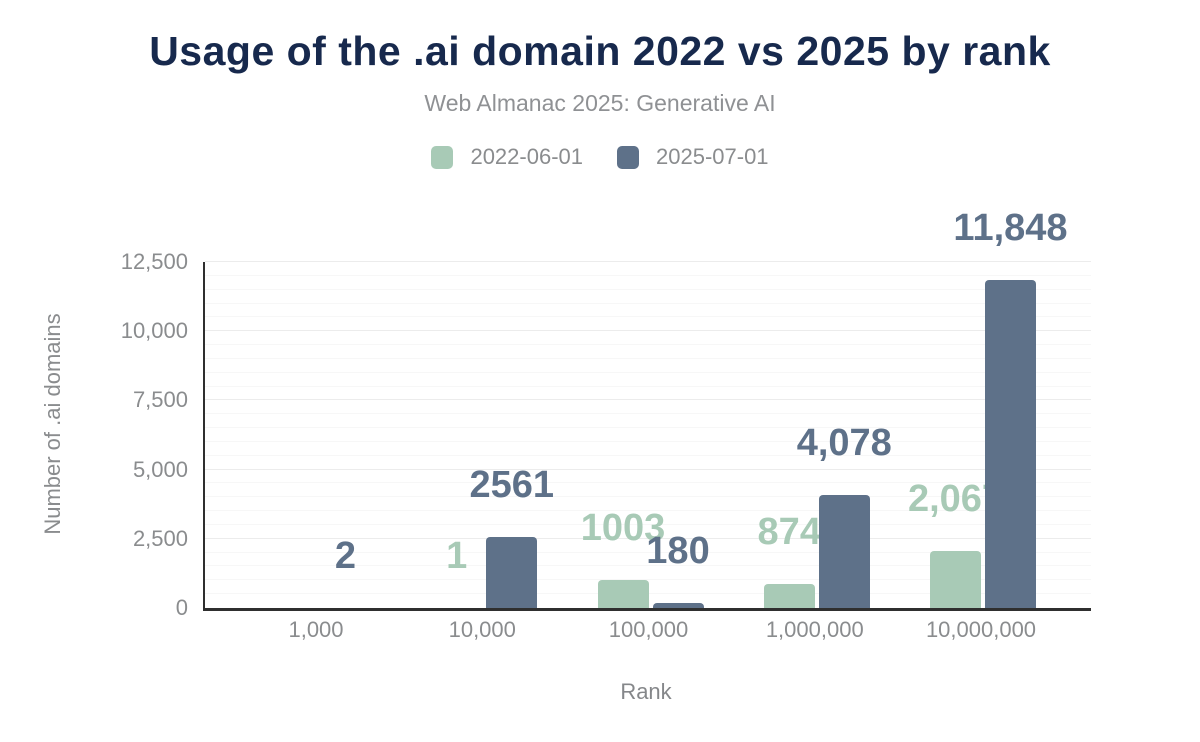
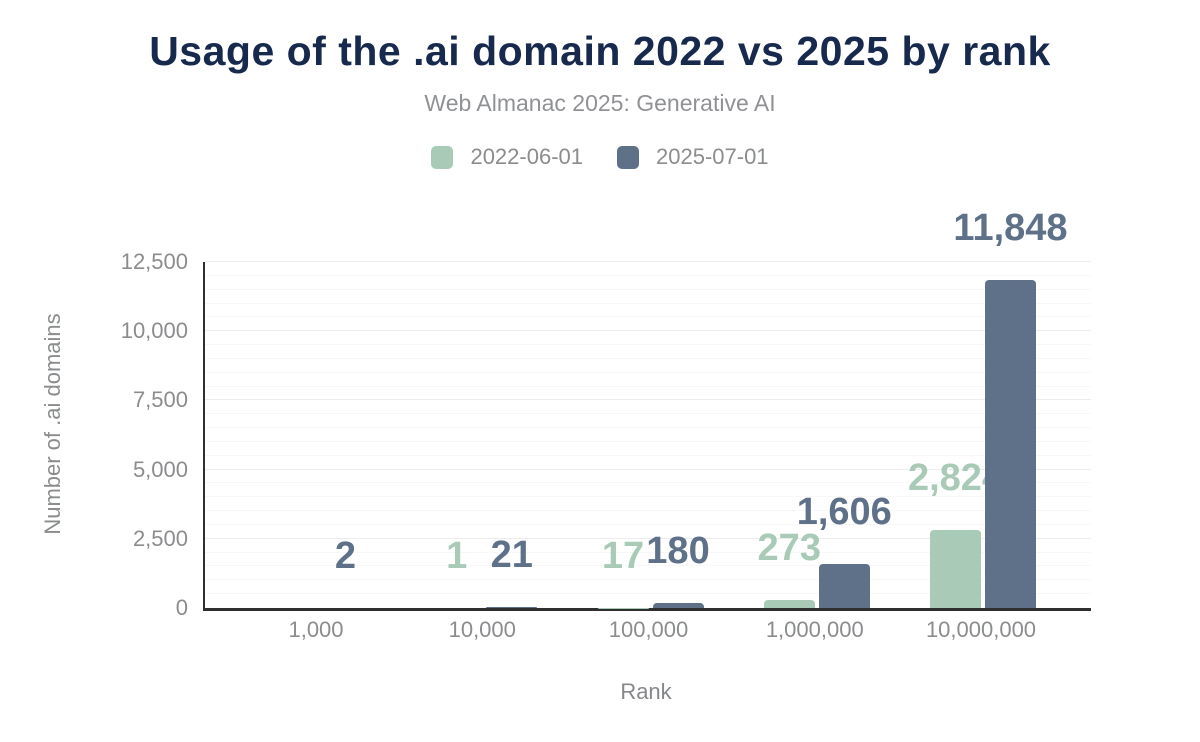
2025-07-01/10,000: 2561 -> 21
2022-06-01/100,000: 1003 -> 17
2022-06-01/1,000,000: 874 -> 273
2025-07-01/1,000,000: 4,078 -> 1,606
2022-06-01/10,000,000: 2,067 -> 2,824
